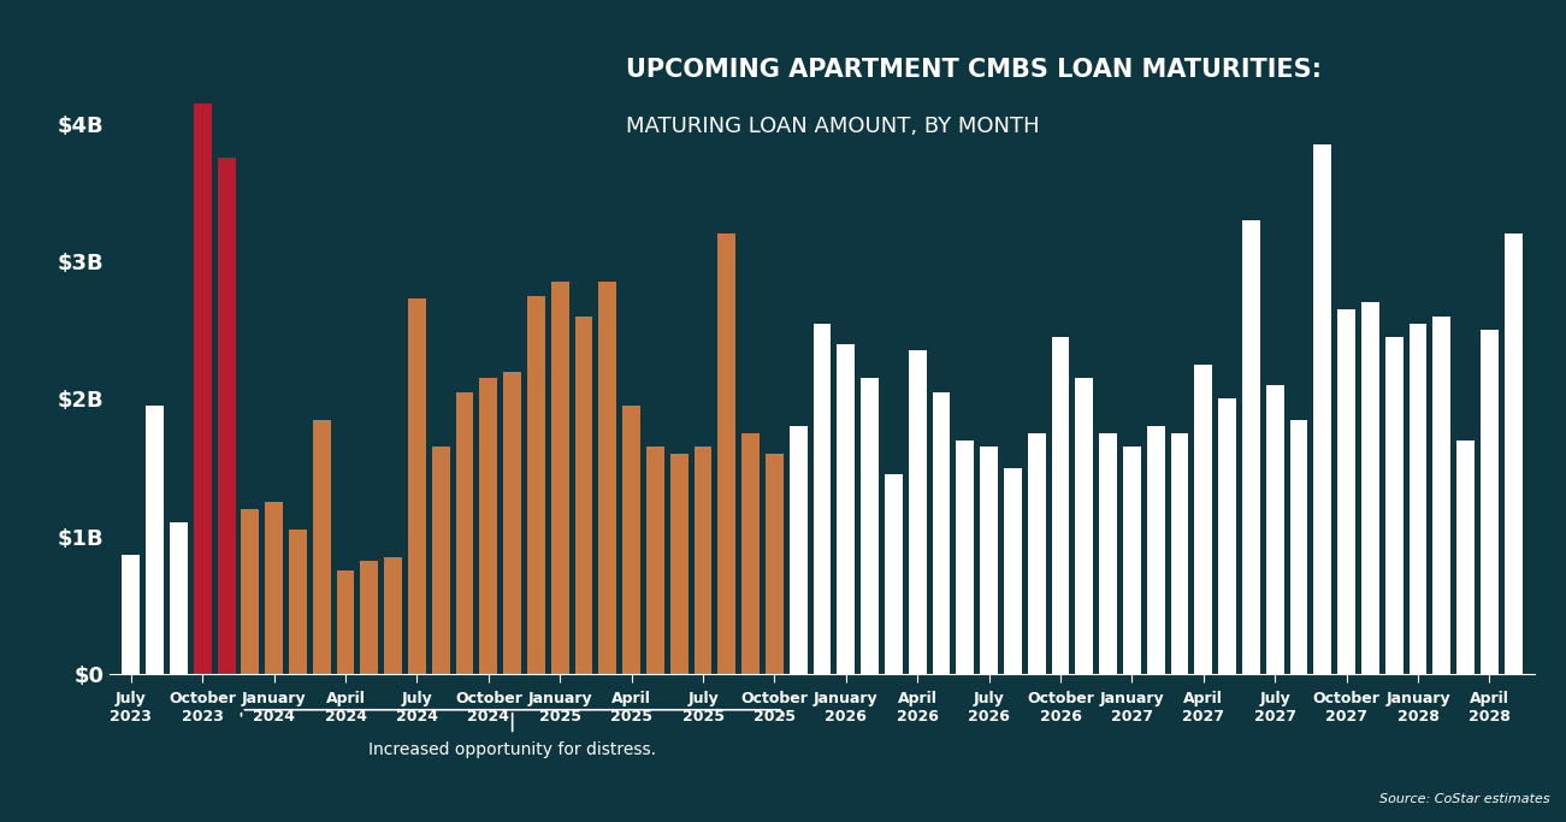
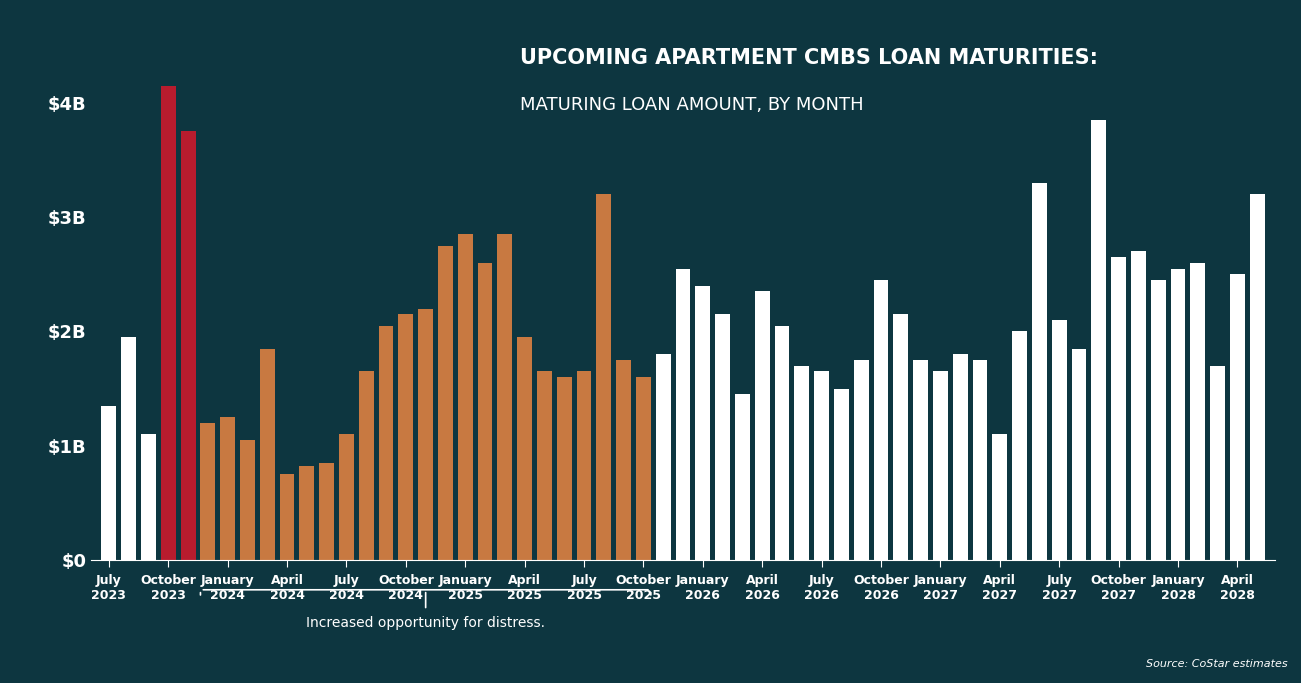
July 2023: $0.87B -> $1.35B
July 2024: $2.73B -> $1.10B
April 2027: $2.25B -> $1.10B
